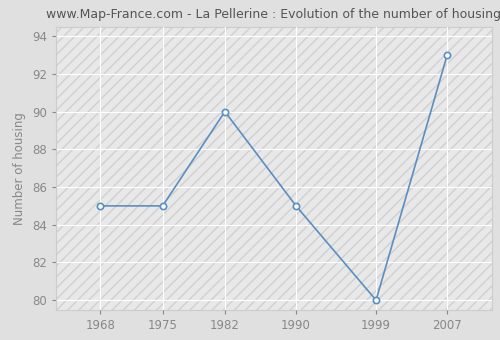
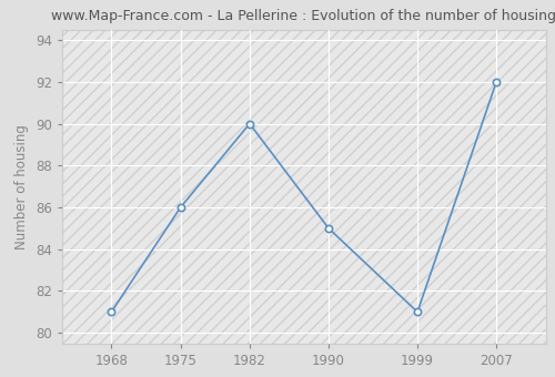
1968: 85 -> 81
1975: 85 -> 86
1999: 80 -> 81
2007: 93 -> 92
